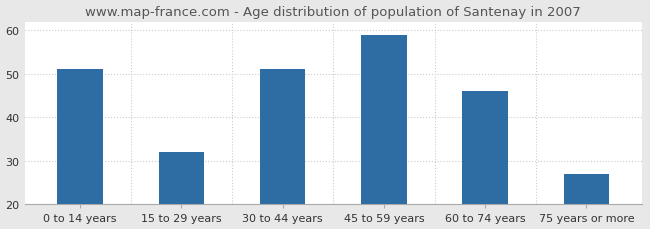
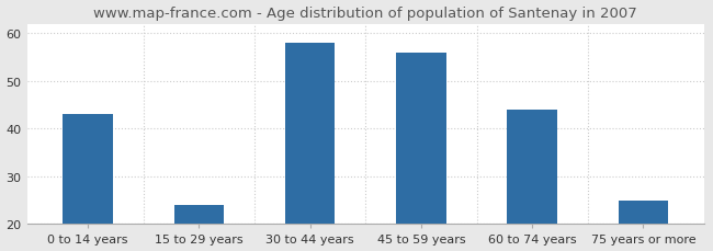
0 to 14 years: 51 -> 43
15 to 29 years: 32 -> 24
30 to 44 years: 51 -> 58
45 to 59 years: 59 -> 56
60 to 74 years: 46 -> 44
75 years or more: 27 -> 25
